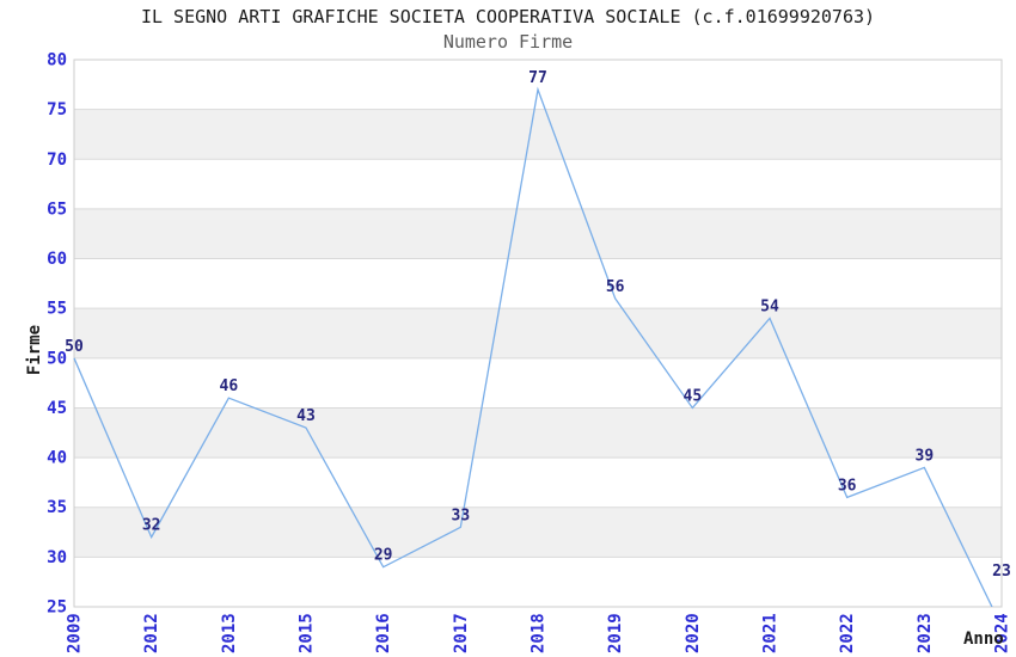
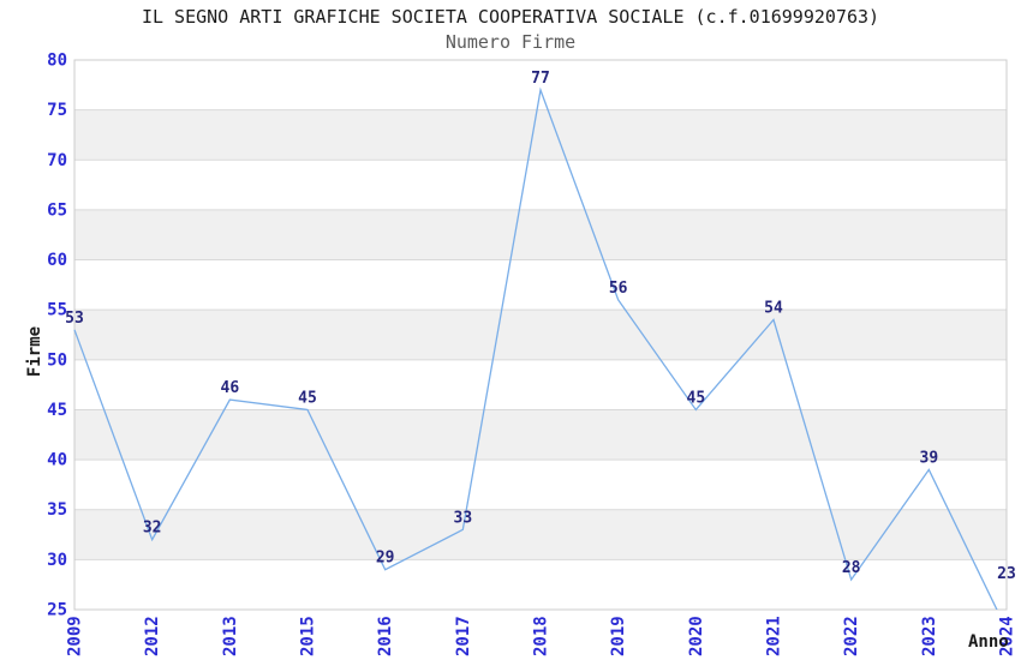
2009: 50 -> 53
2015: 43 -> 45
2022: 36 -> 28
